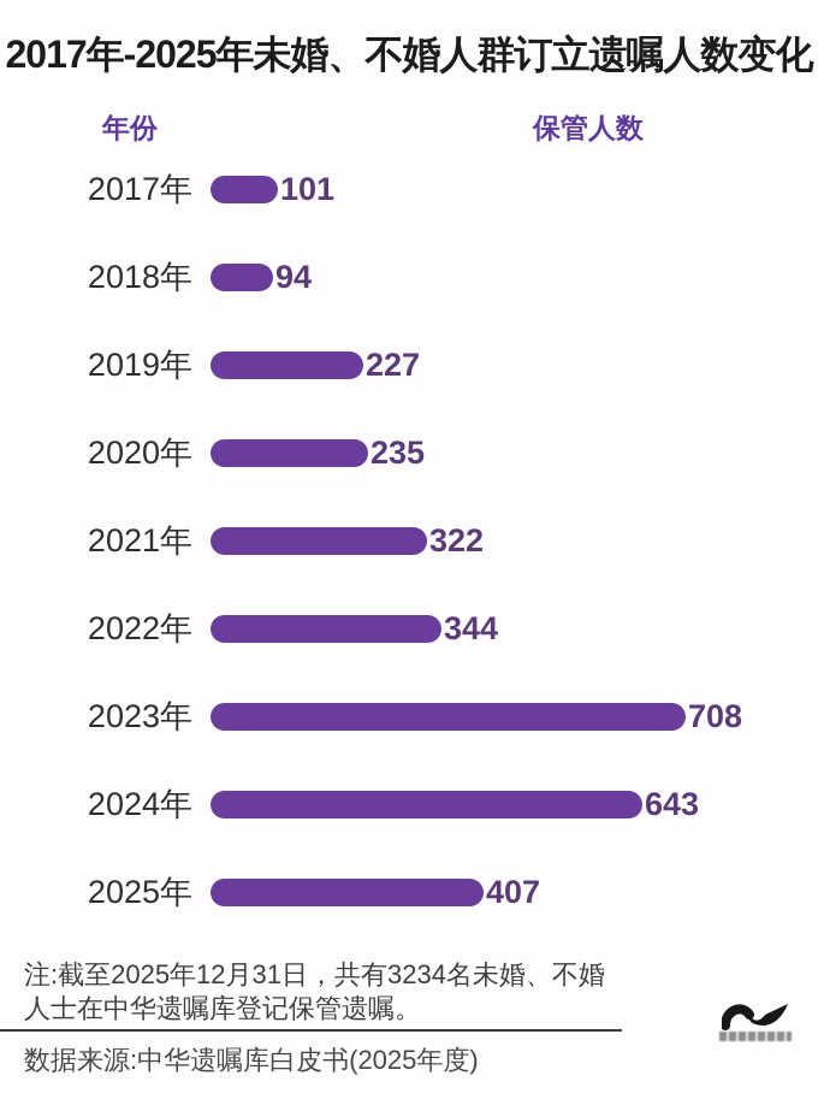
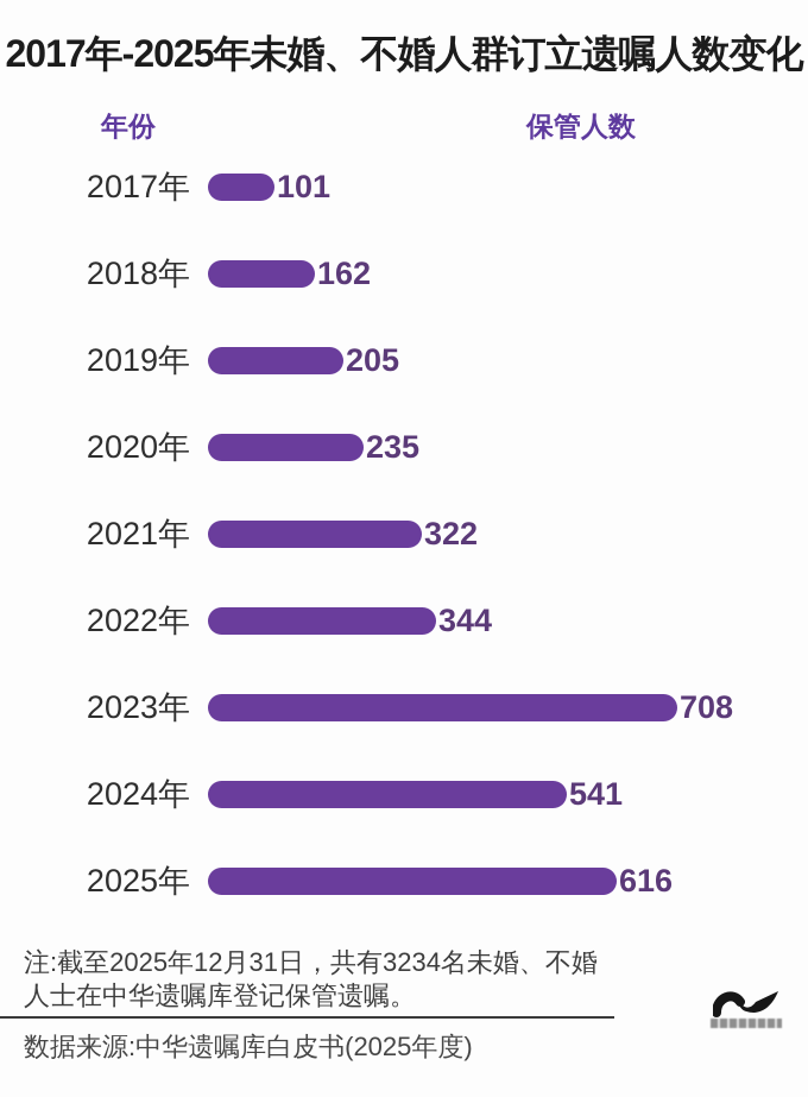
2018年: 94 -> 162
2019年: 227 -> 205
2024年: 643 -> 541
2025年: 407 -> 616
